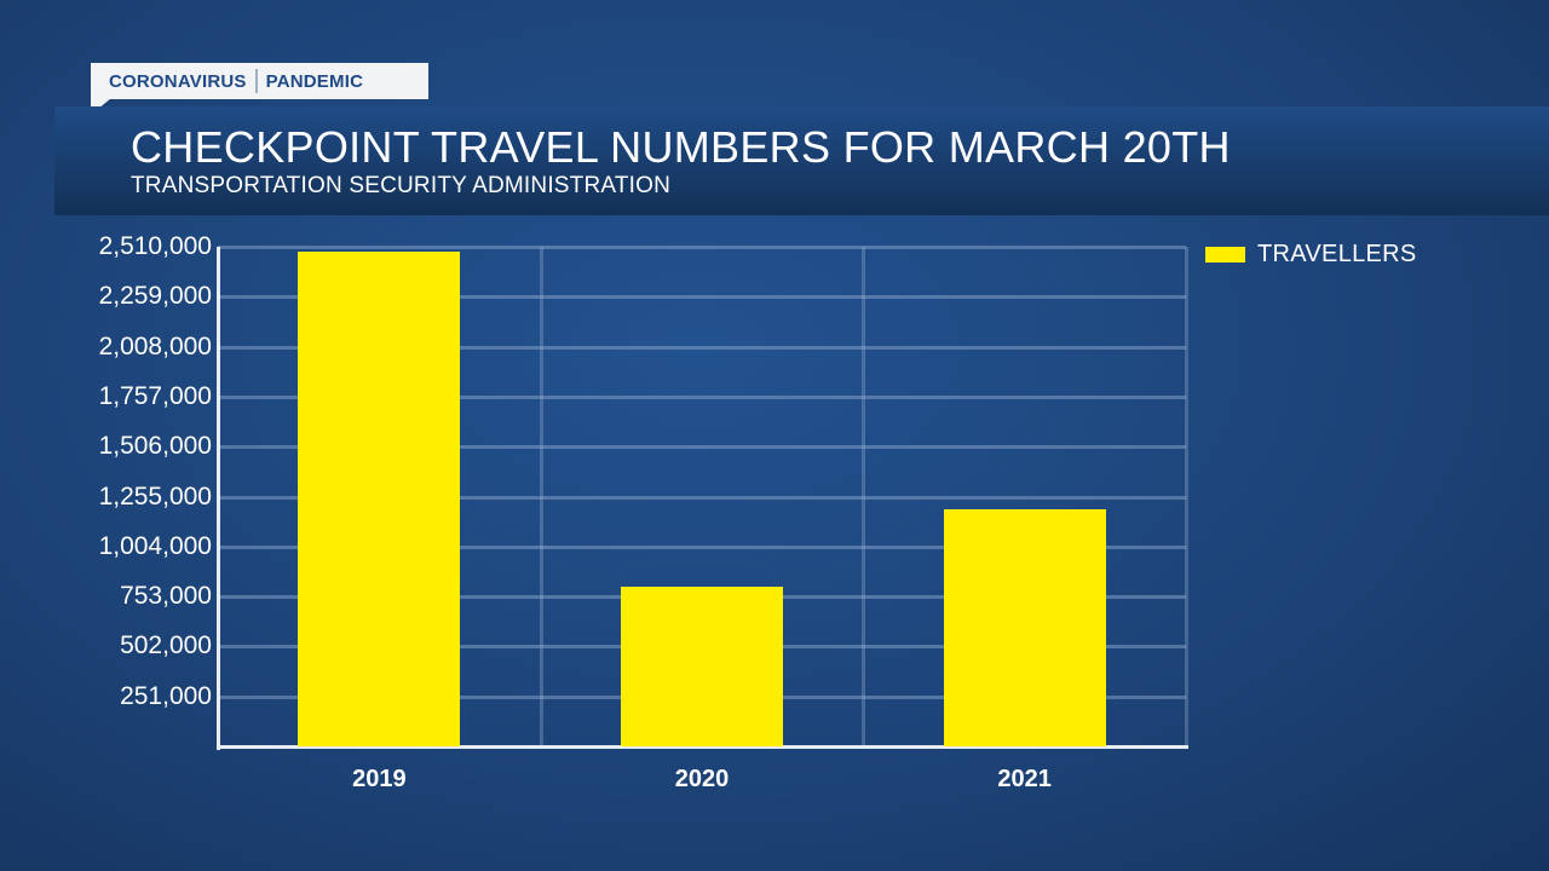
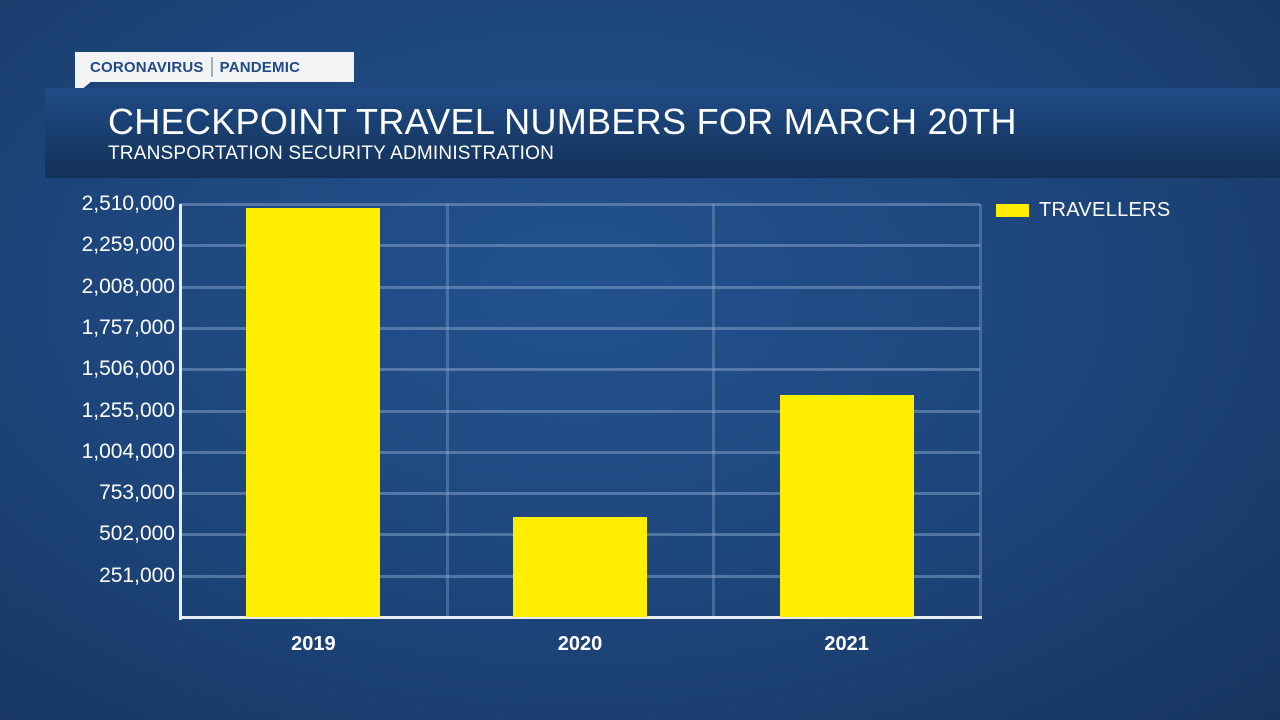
2020: 800000 -> 610000
2021: 1190000 -> 1350000
